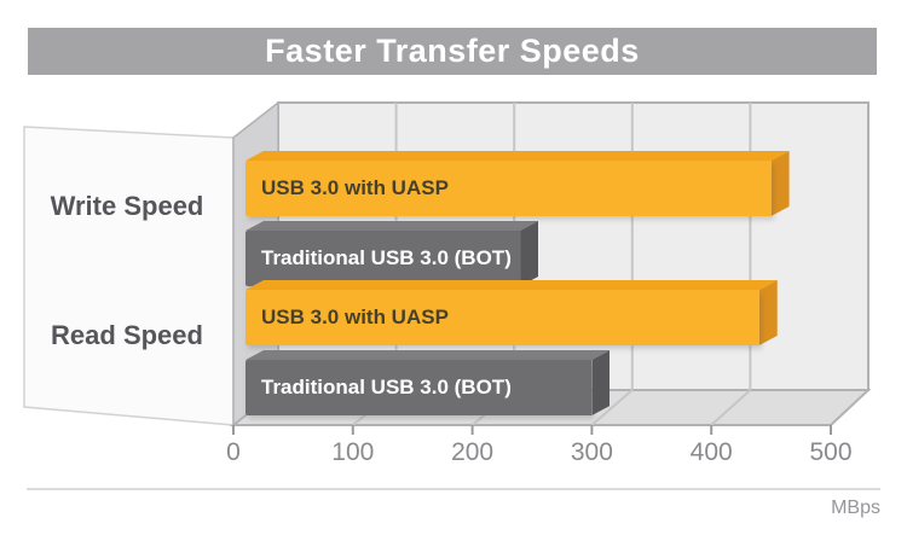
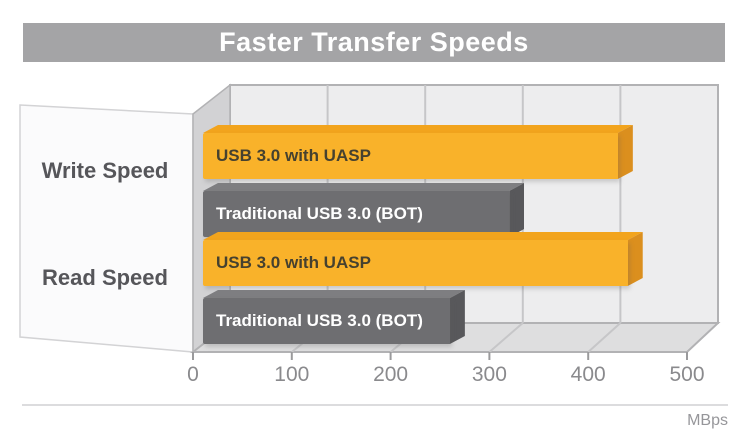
USB 3.0 with UASP/Write Speed: 450 -> 430
Traditional USB 3.0 (BOT)/Write Speed: 240 -> 320
Traditional USB 3.0 (BOT)/Read Speed: 300 -> 260
